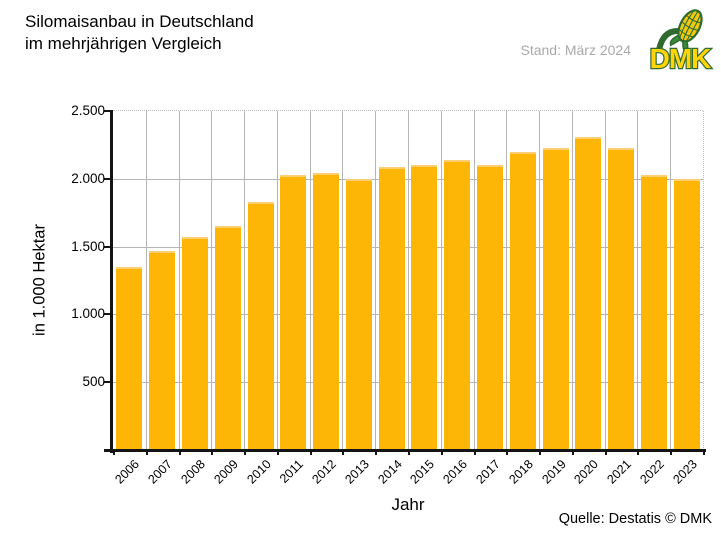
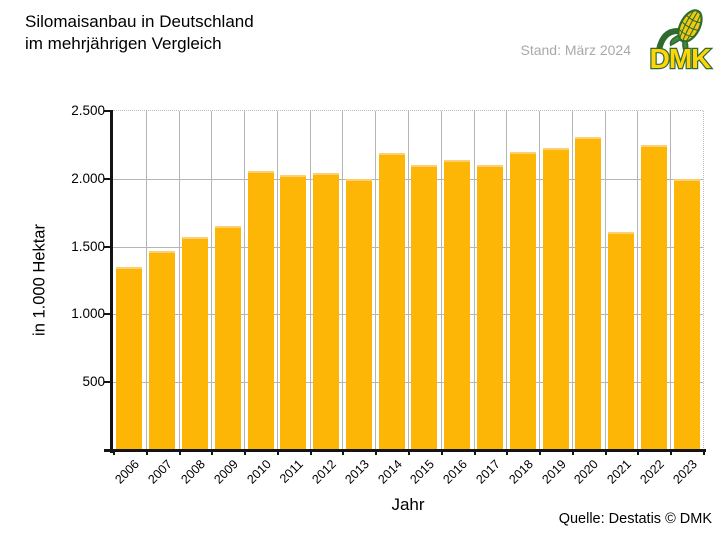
2010: 1830 -> 2060
2014: 2090 -> 2190
2021: 2230 -> 1610
2022: 2030 -> 2250
